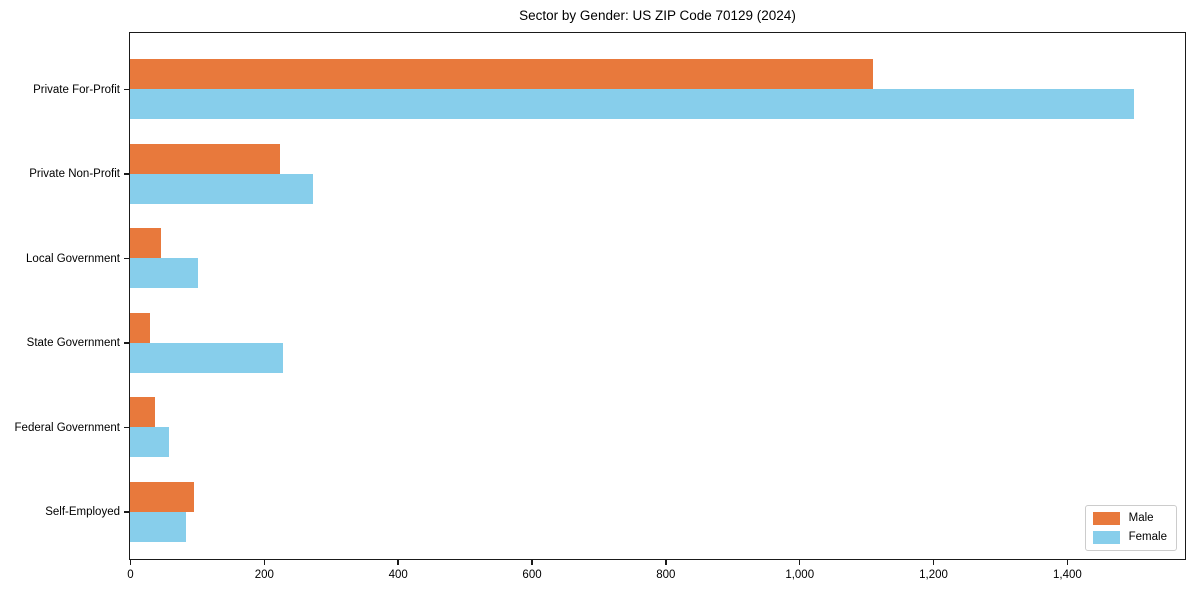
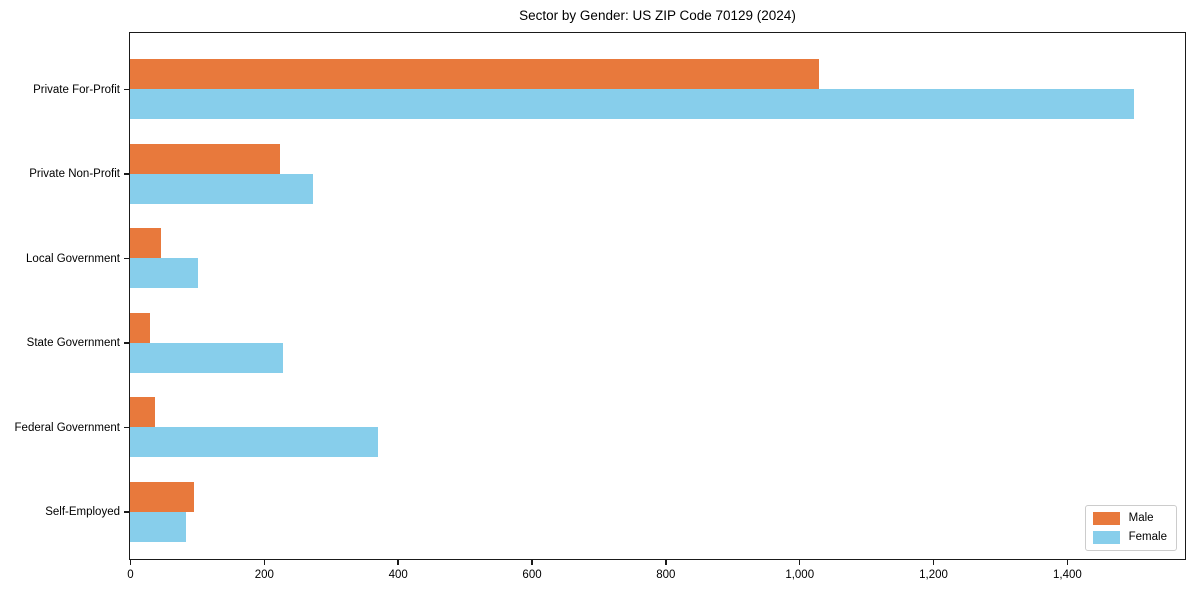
Male/Private For-Profit: 1110 -> 1030
Female/Federal Government: 60 -> 370
